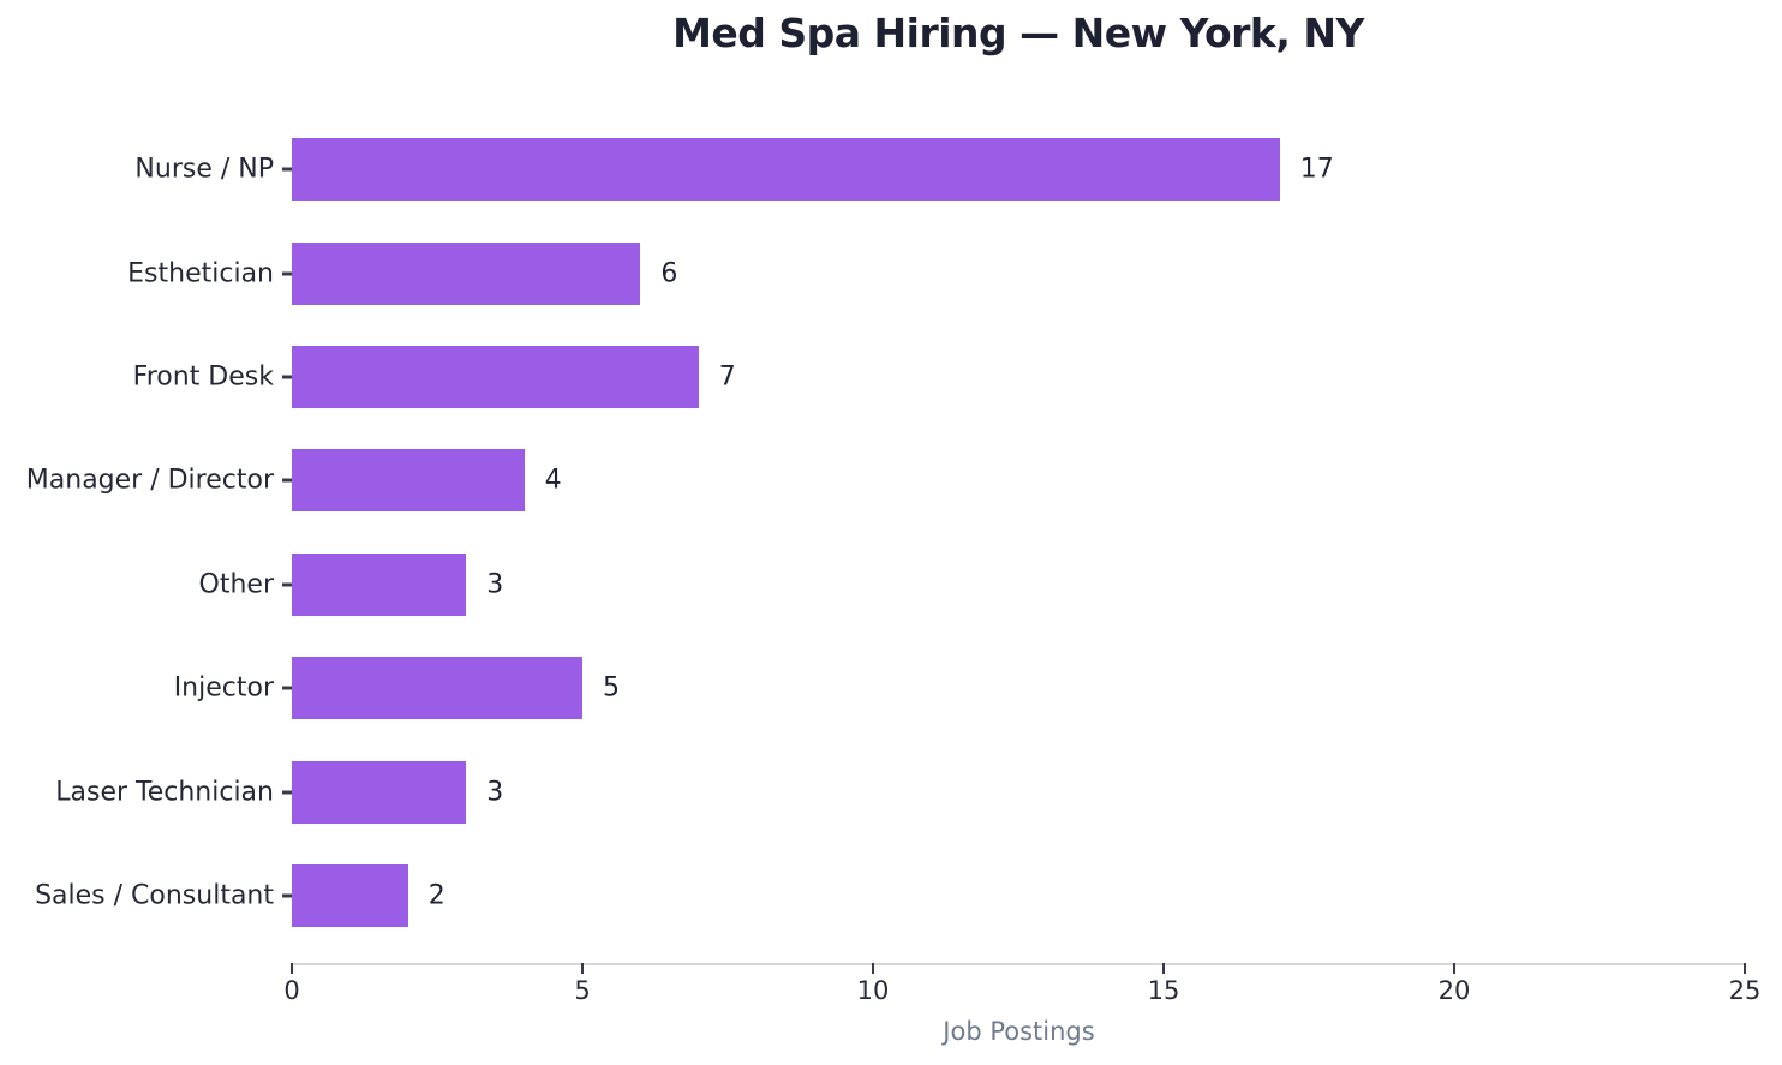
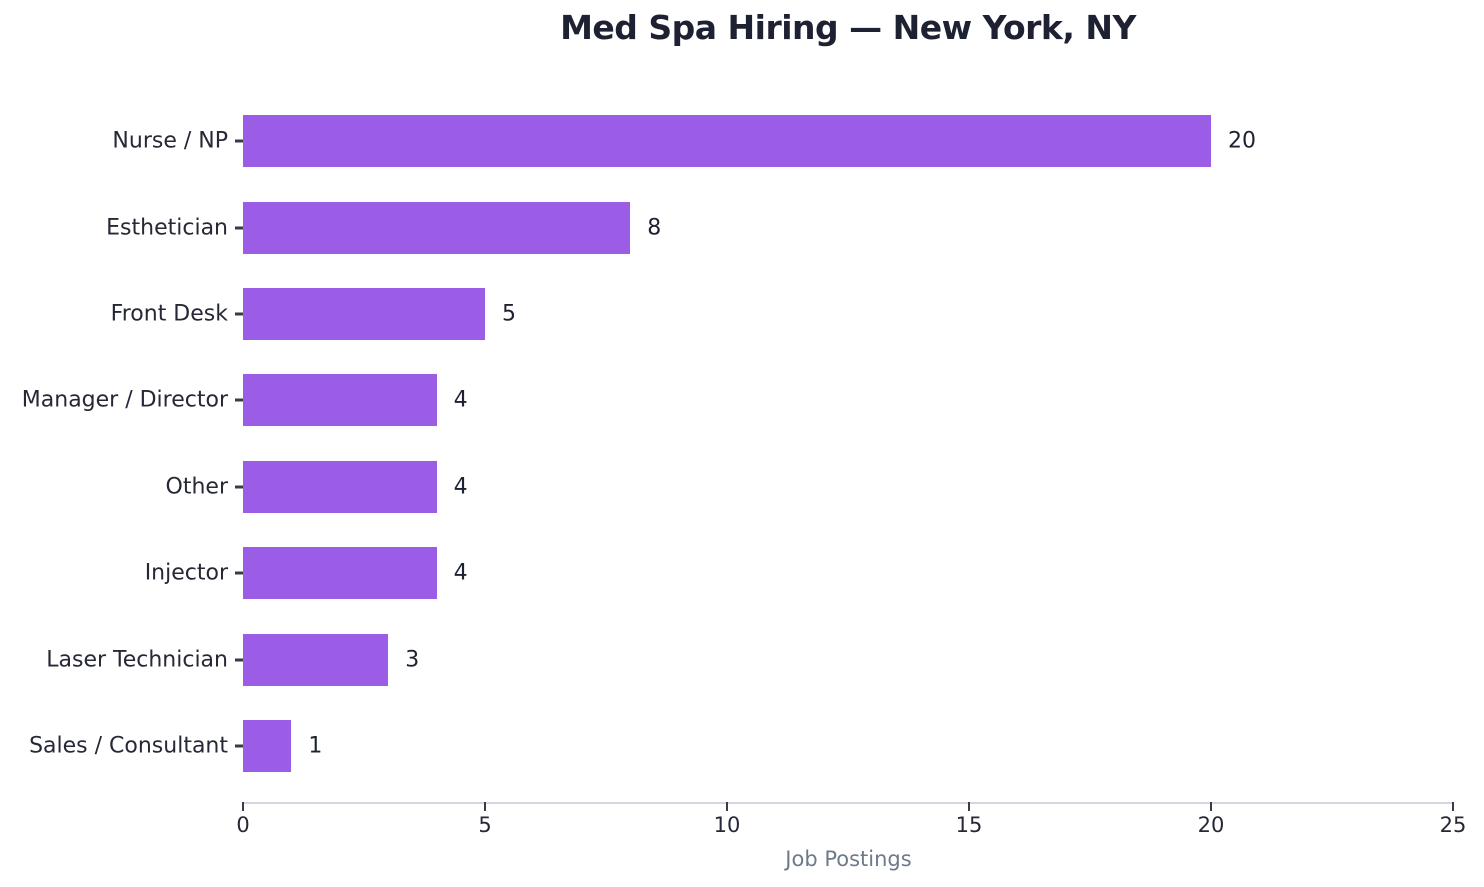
Nurse / NP: 17 -> 20
Esthetician: 6 -> 8
Front Desk: 7 -> 5
Other: 3 -> 4
Injector: 5 -> 4
Sales / Consultant: 2 -> 1
